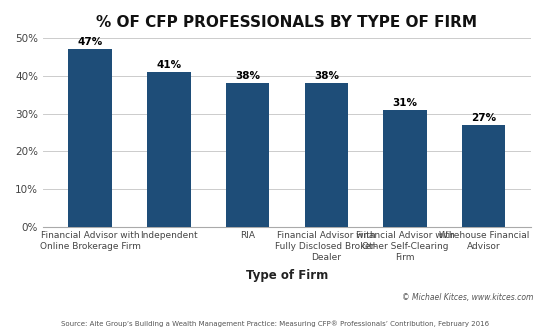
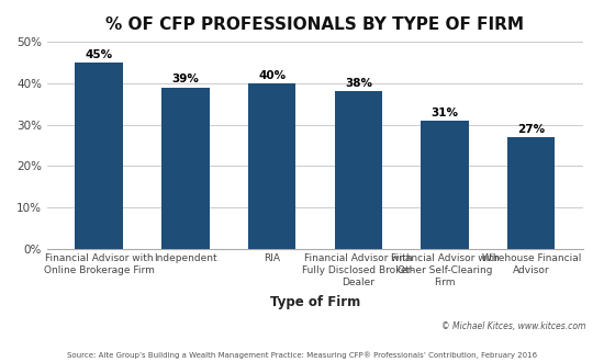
Financial Advisor with Online Brokerage Firm: 47% -> 45%
Independent: 41% -> 39%
RIA: 38% -> 40%
